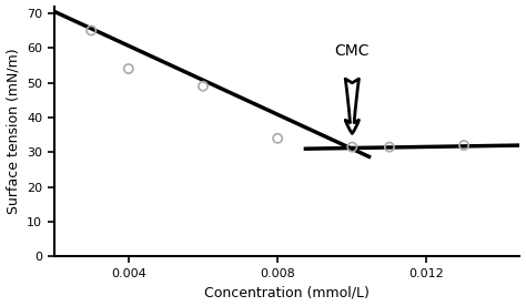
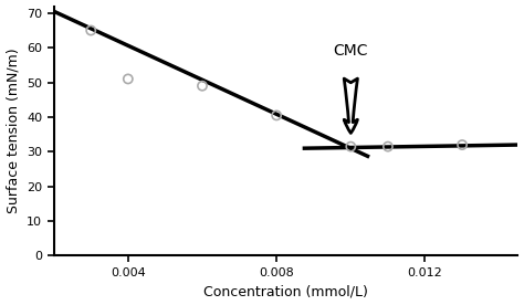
0.004: 54.0 -> 51.0
0.008: 34.0 -> 40.5
